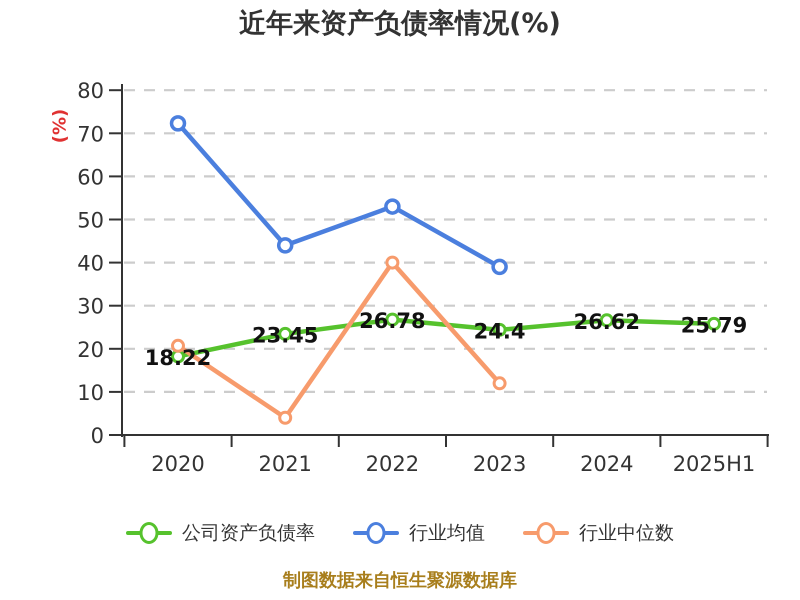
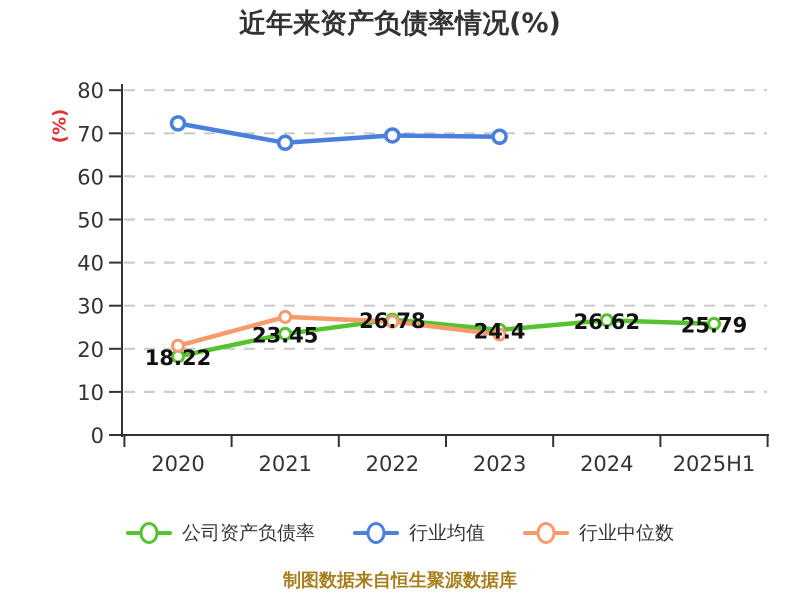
行业均值/2021: 44 -> 68
行业中位数/2021: 4 -> 27
行业均值/2022: 53 -> 70
行业中位数/2022: 40 -> 26
行业均值/2023: 39 -> 69
行业中位数/2023: 12 -> 23
